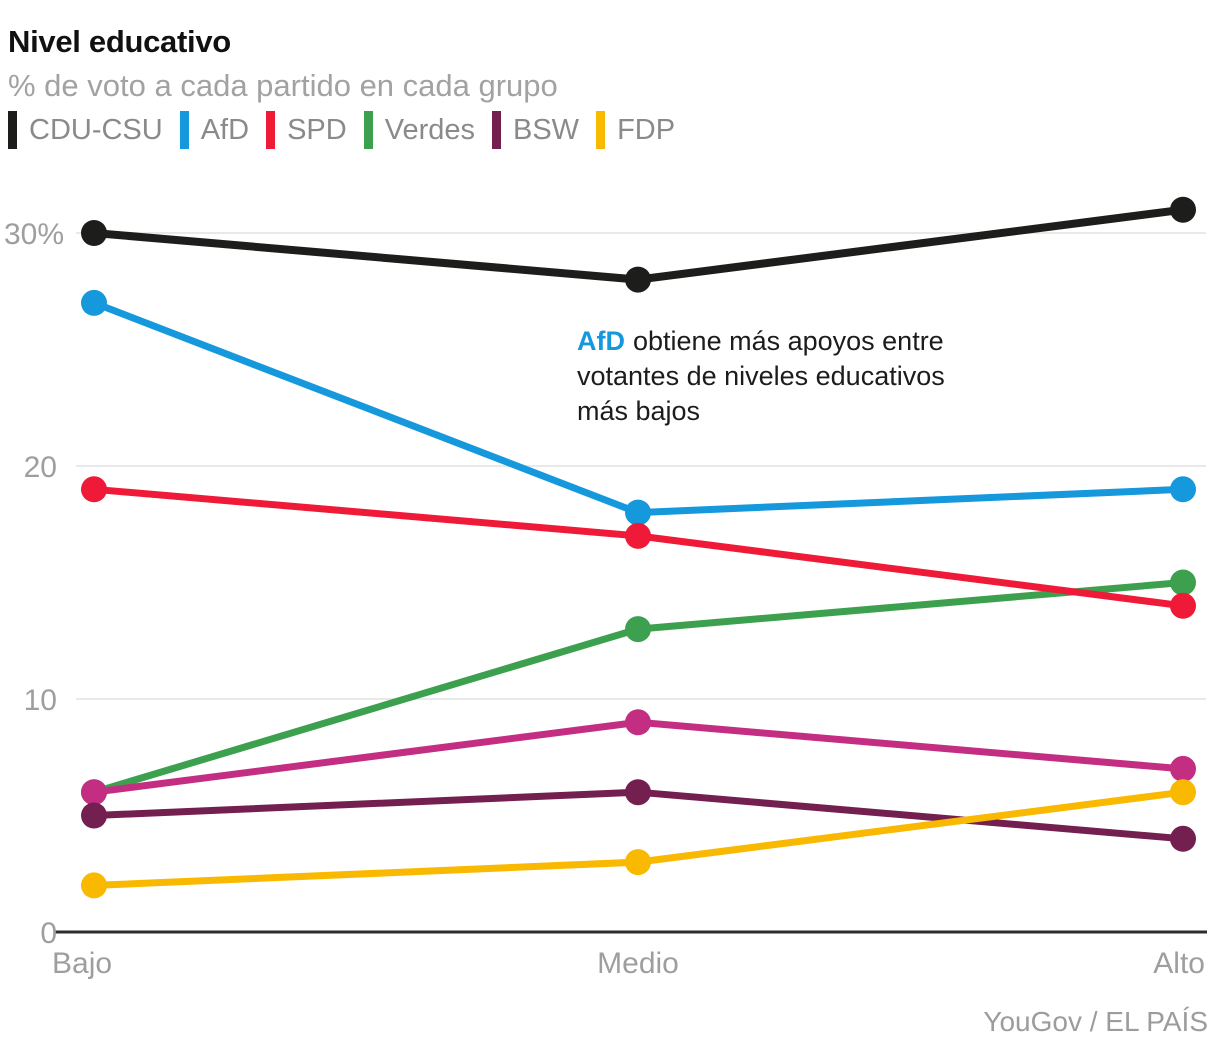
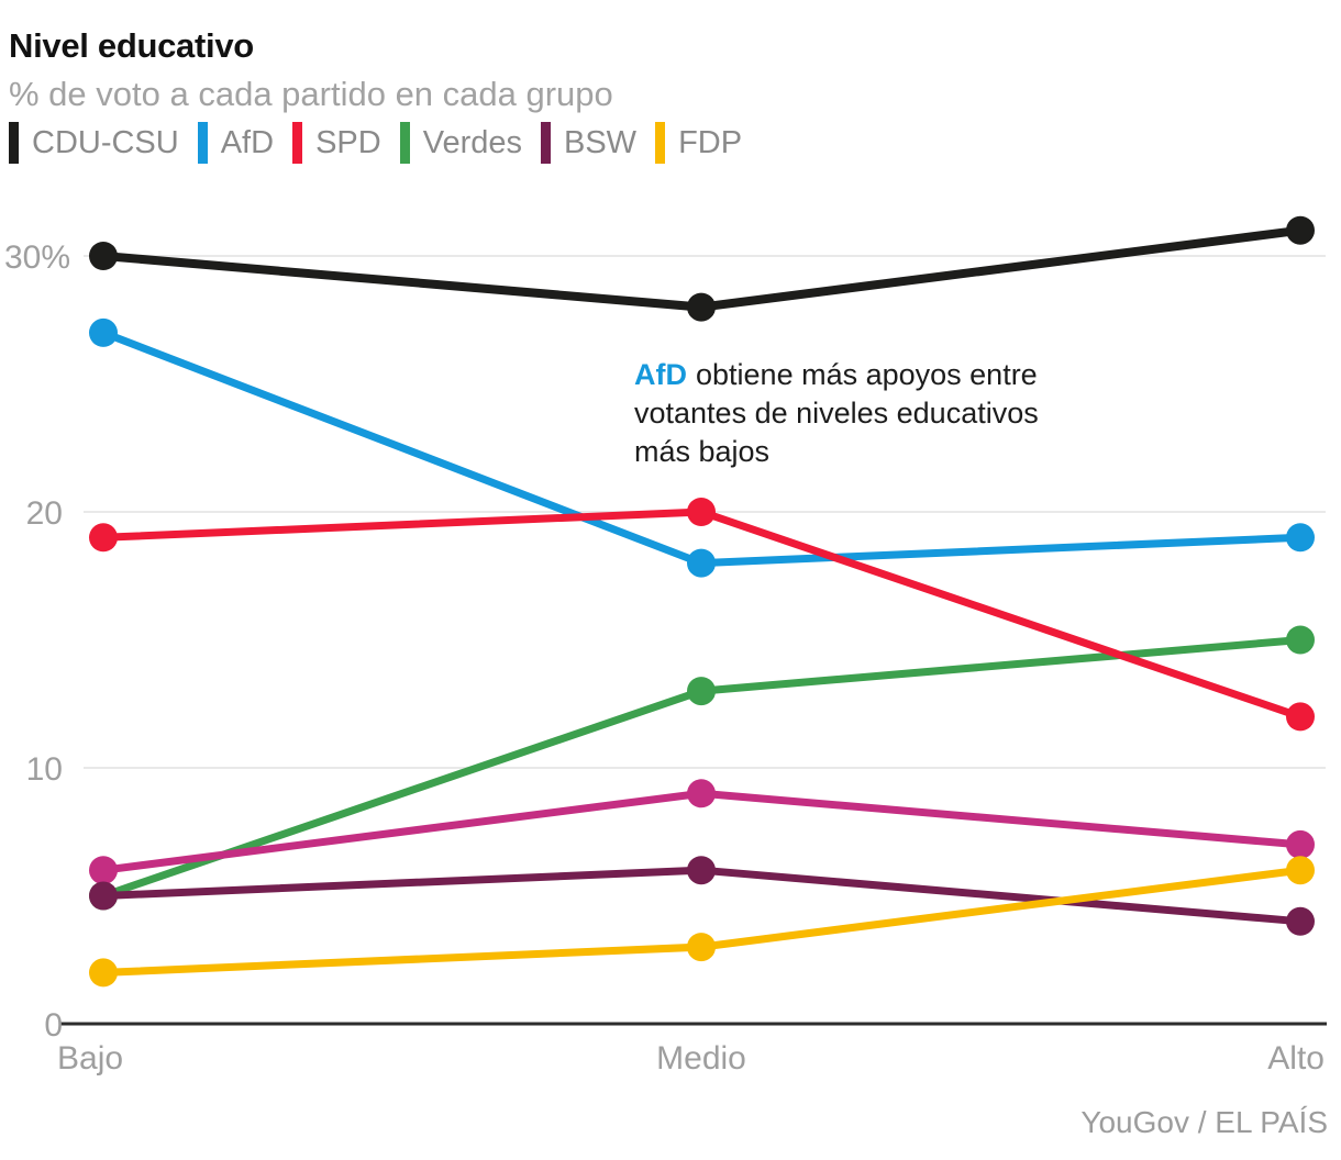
Verdes/Bajo: 6 -> 5
SPD/Medio: 17 -> 20
SPD/Alto: 14 -> 12
